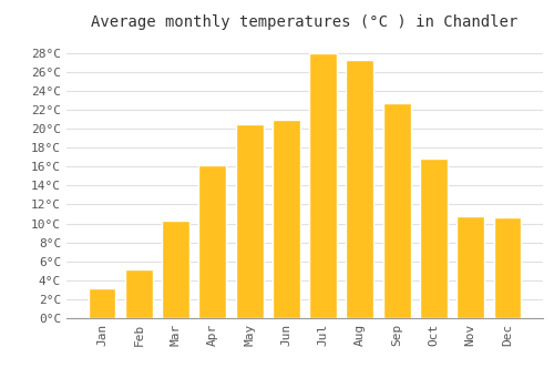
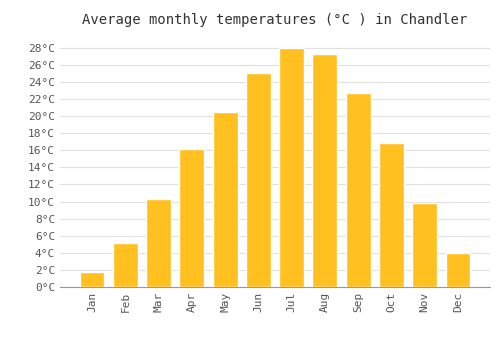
Jan: 3.2°C -> 1.8°C
Jun: 21.0°C -> 25.0°C
Nov: 10.8°C -> 9.8°C
Dec: 10.6°C -> 4.0°C
